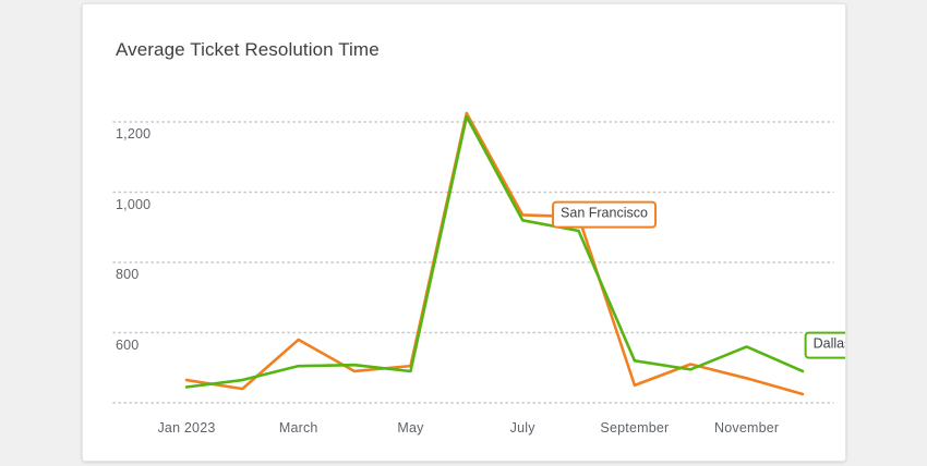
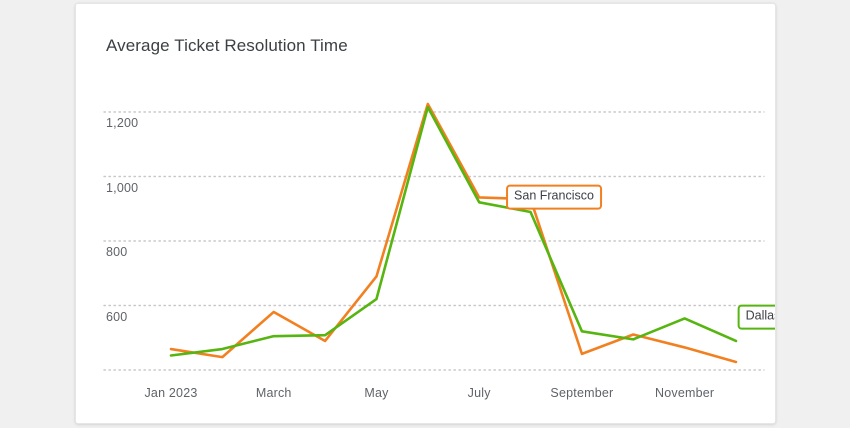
San Francisco/May: 500 -> 690
Dallas/May: 490 -> 620
